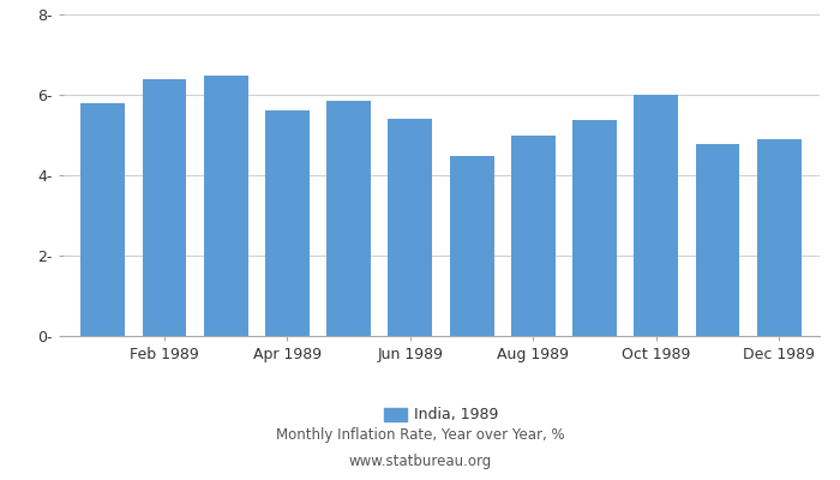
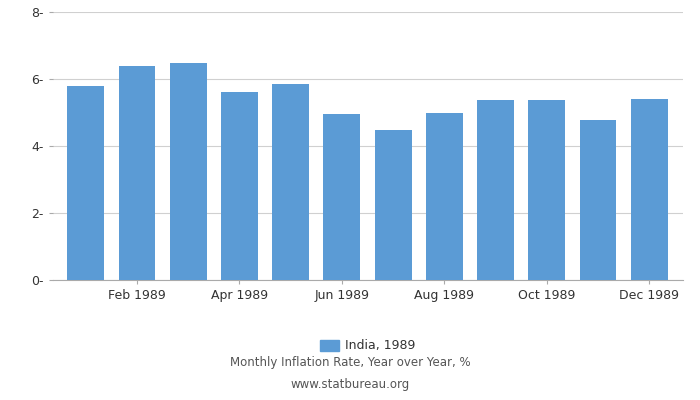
Jun 1989: 5.40- -> 4.97-
Oct 1989: 6.00- -> 5.36-
Dec 1989: 4.90- -> 5.40-
